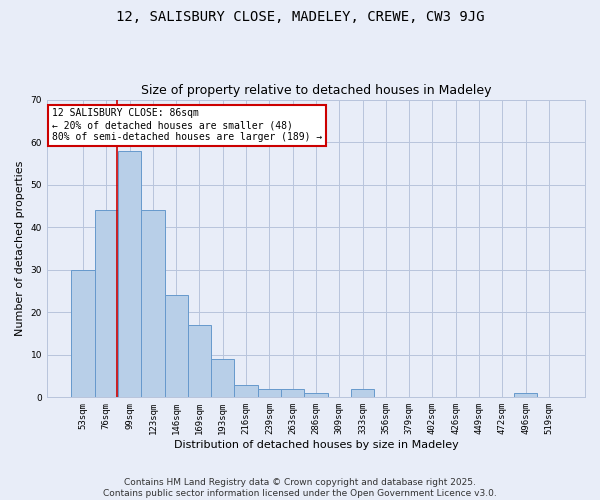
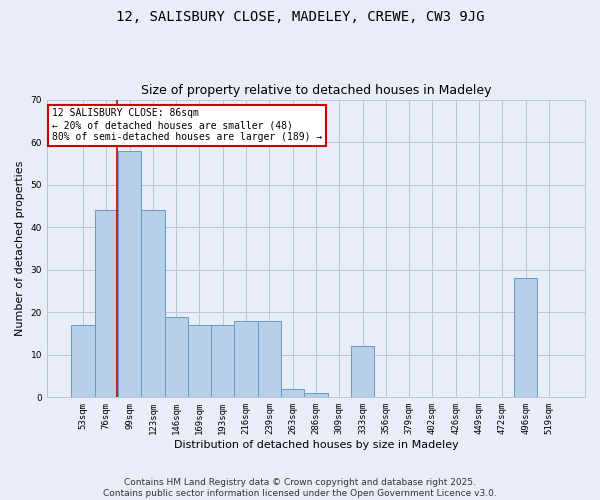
53sqm: 30 -> 17
146sqm: 24 -> 19
193sqm: 9 -> 17
216sqm: 3 -> 18
239sqm: 2 -> 18
333sqm: 2 -> 12
496sqm: 1 -> 28
